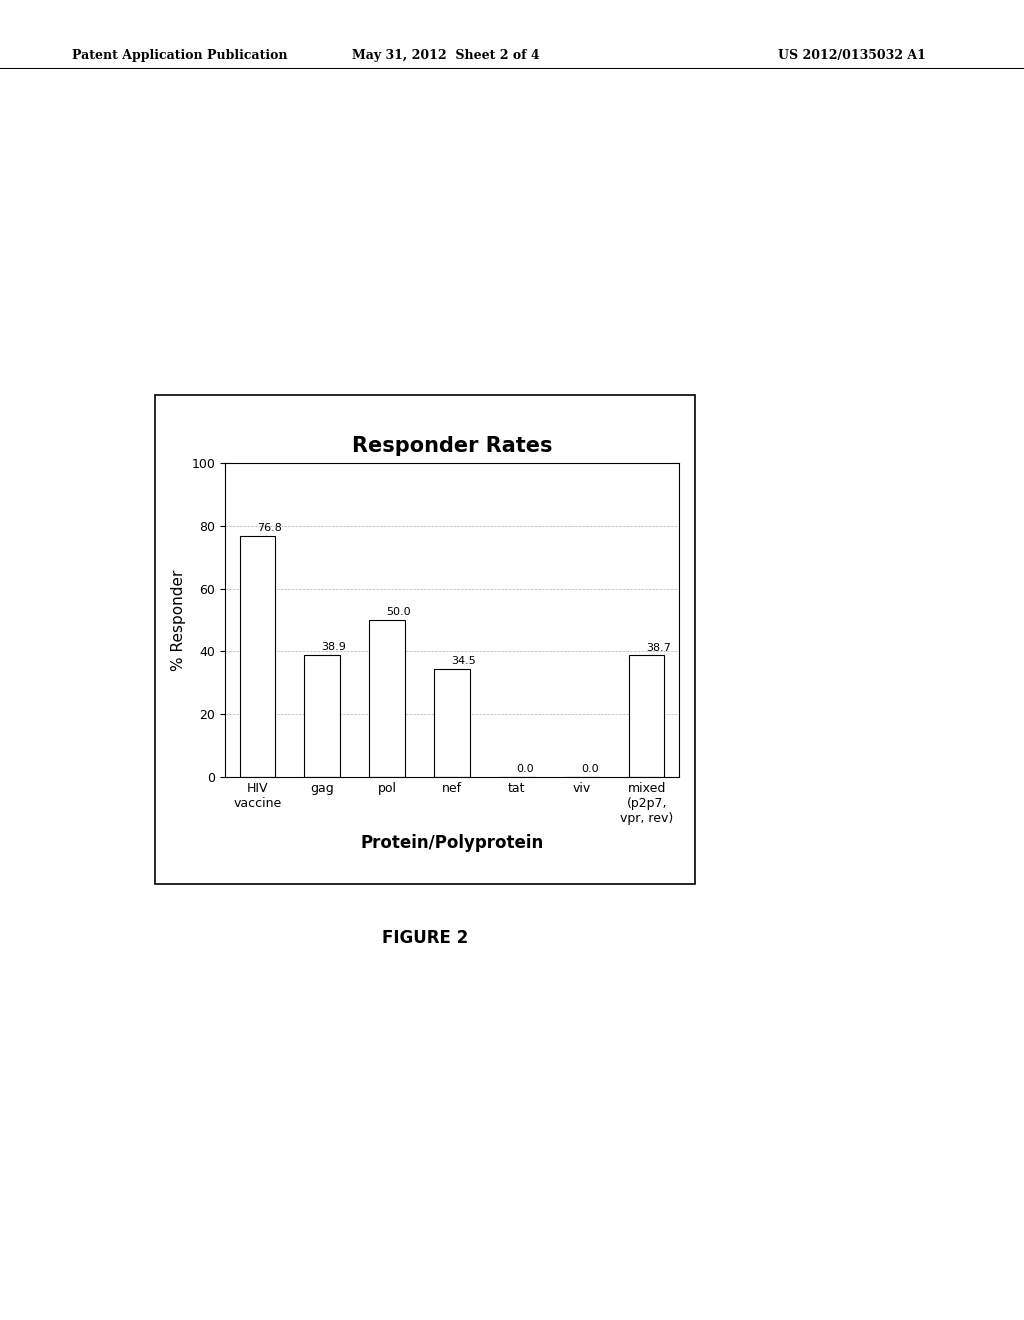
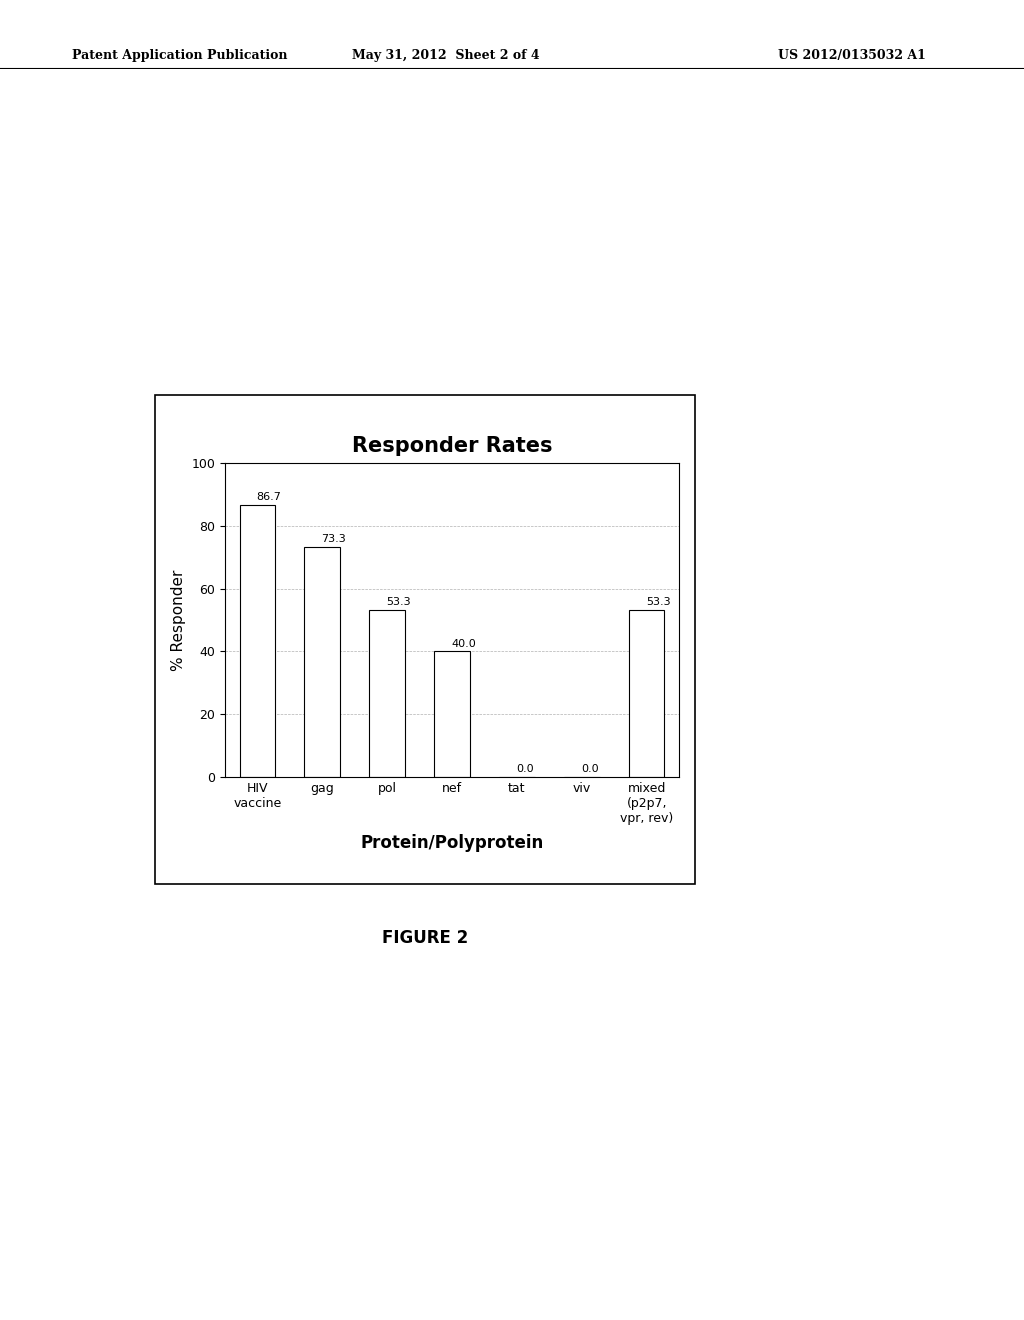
HIV vaccine: 76.8 -> 86.7
gag: 38.9 -> 73.3
pol: 50.0 -> 53.3
nef: 34.5 -> 40.0
mixed (p2p7, vpr, rev): 38.7 -> 53.3
